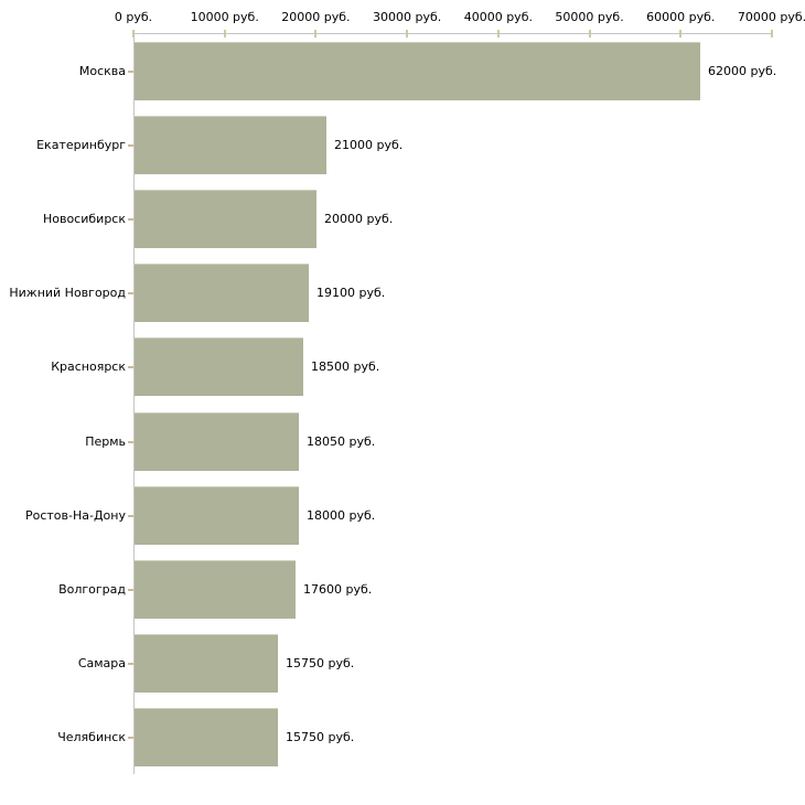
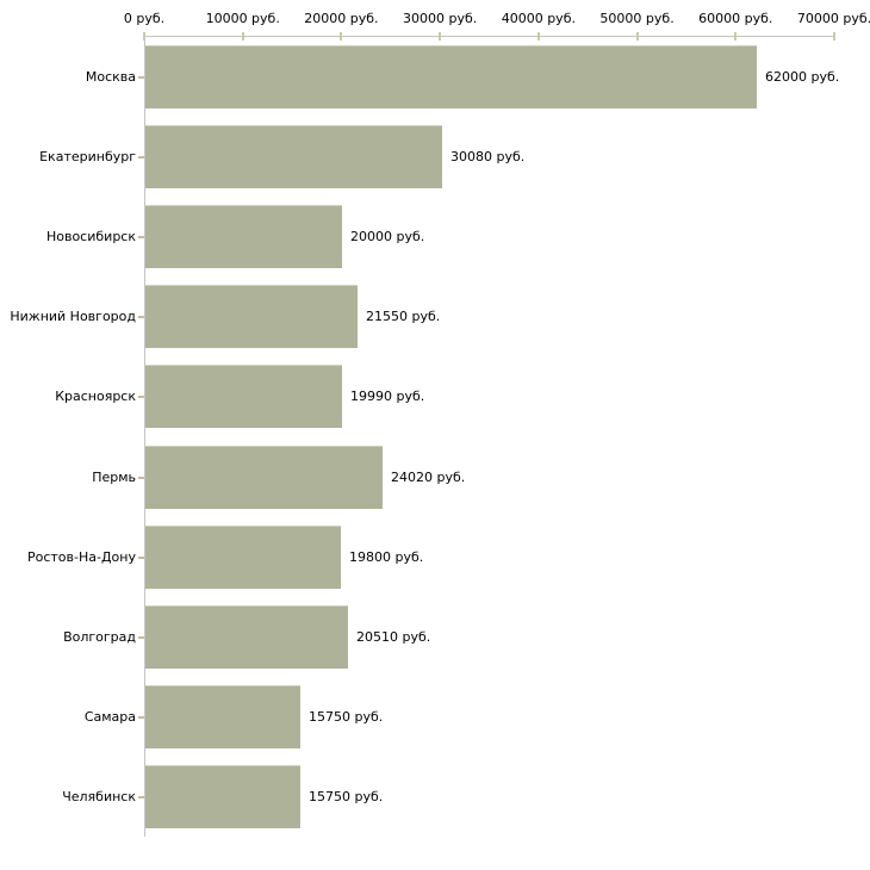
Екатеринбург: 21000 -> 30080
Нижний Новгород: 19100 -> 21550
Красноярск: 18500 -> 19990
Пермь: 18050 -> 24020
Ростов-На-Дону: 18000 -> 19800
Волгоград: 17600 -> 20510
